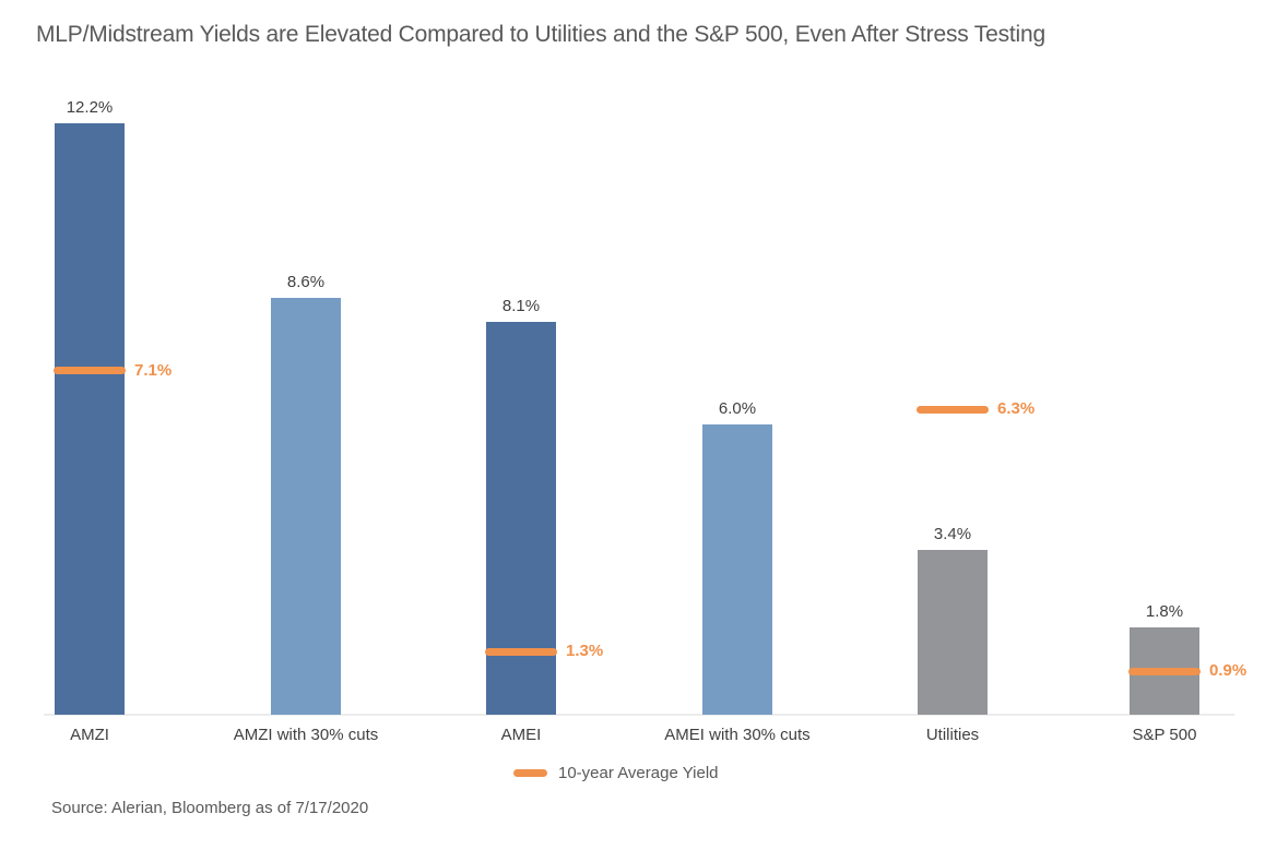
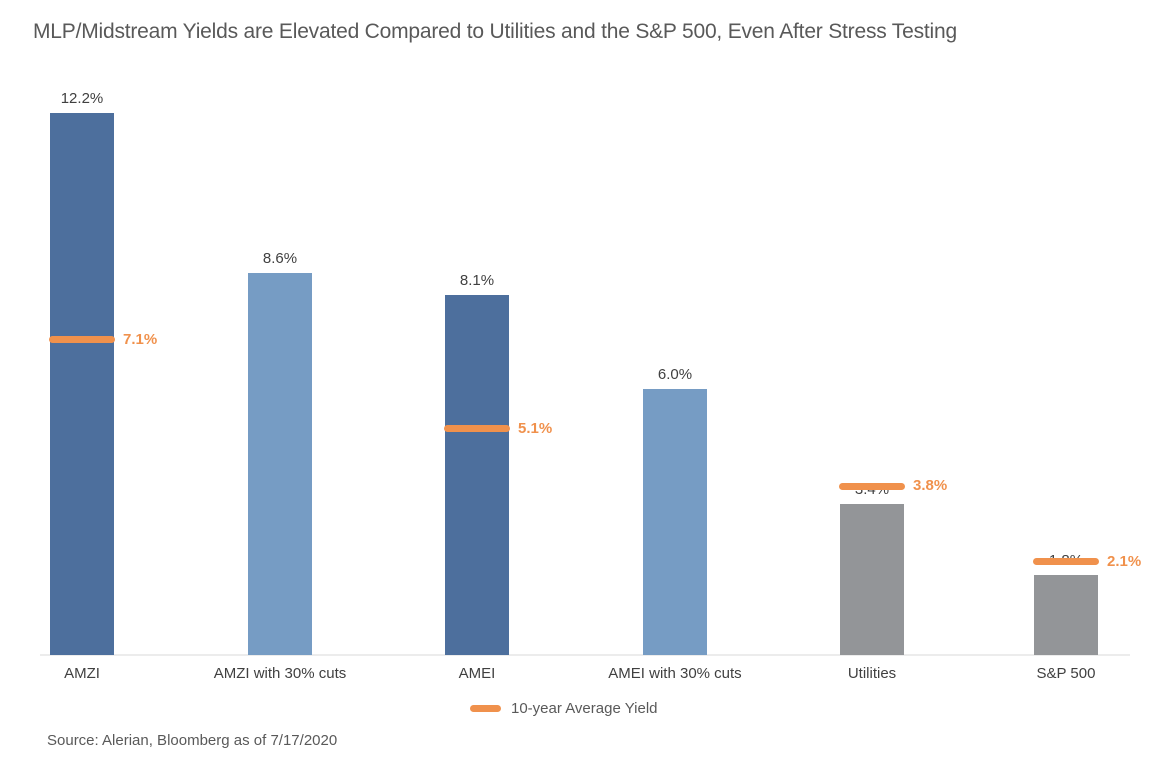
10-year Average Yield/AMEI: 1.3% -> 5.1%
10-year Average Yield/Utilities: 6.3% -> 3.8%
10-year Average Yield/S&P 500: 0.9% -> 2.1%
